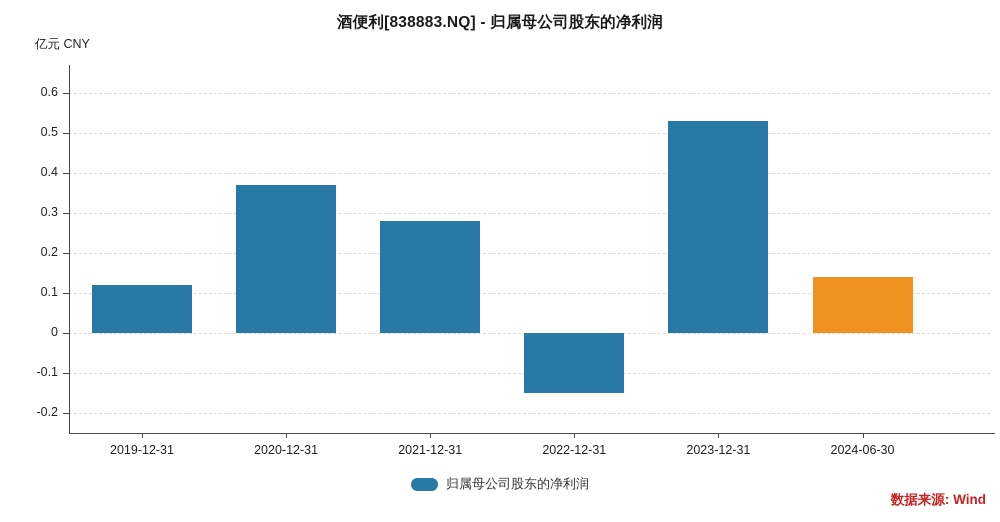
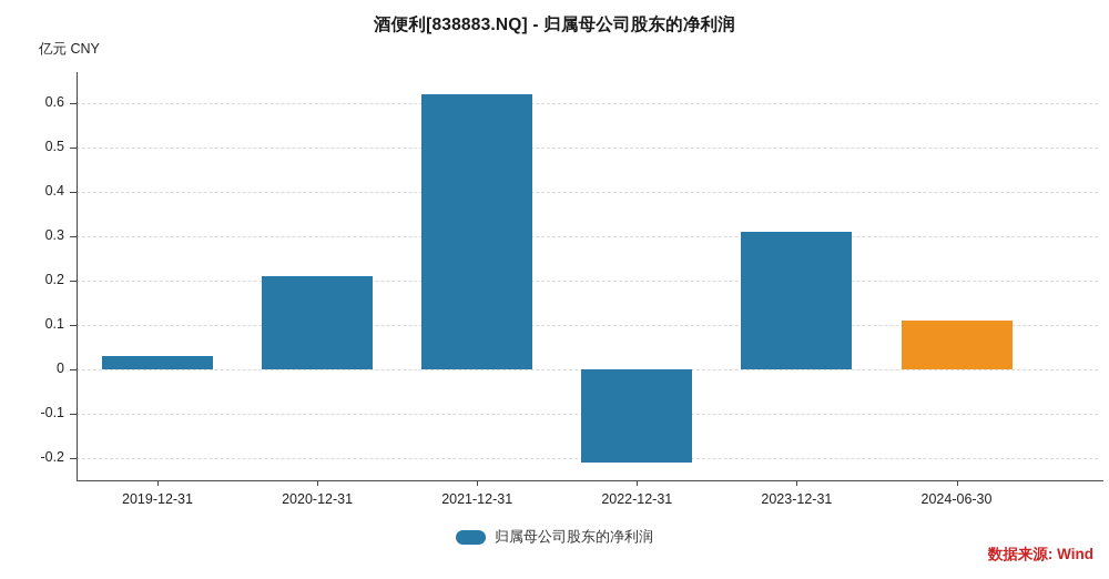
2019-12-31: 0.12 -> 0.03
2020-12-31: 0.37 -> 0.21
2021-12-31: 0.28 -> 0.62
2022-12-31: -0.15 -> -0.21
2023-12-31: 0.53 -> 0.31
2024-06-30: 0.14 -> 0.11
